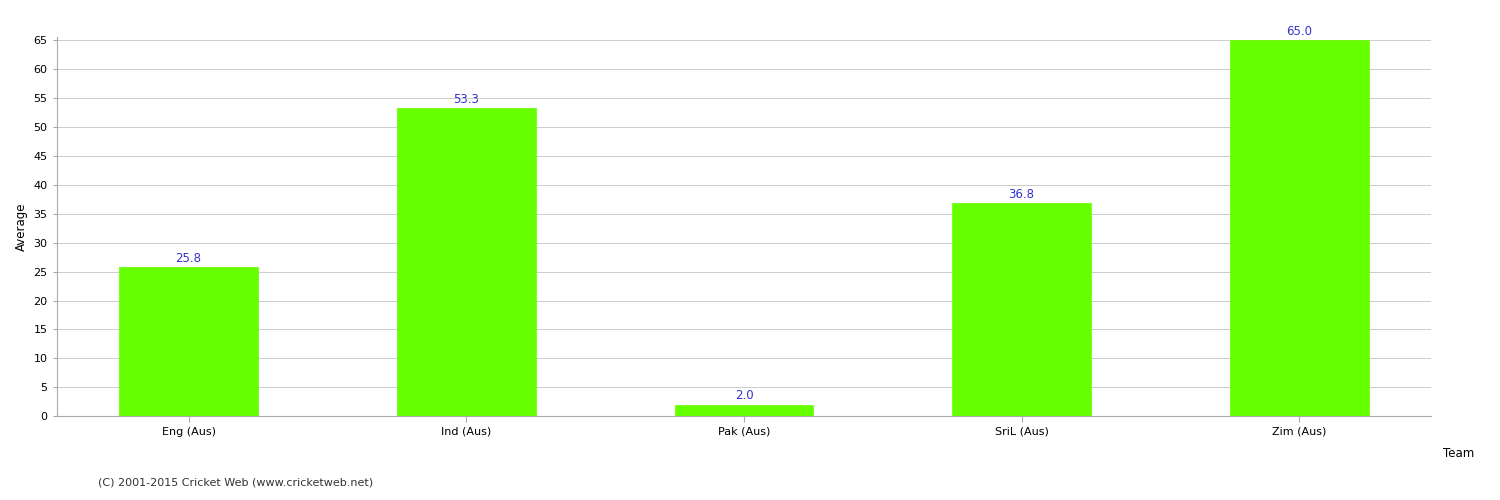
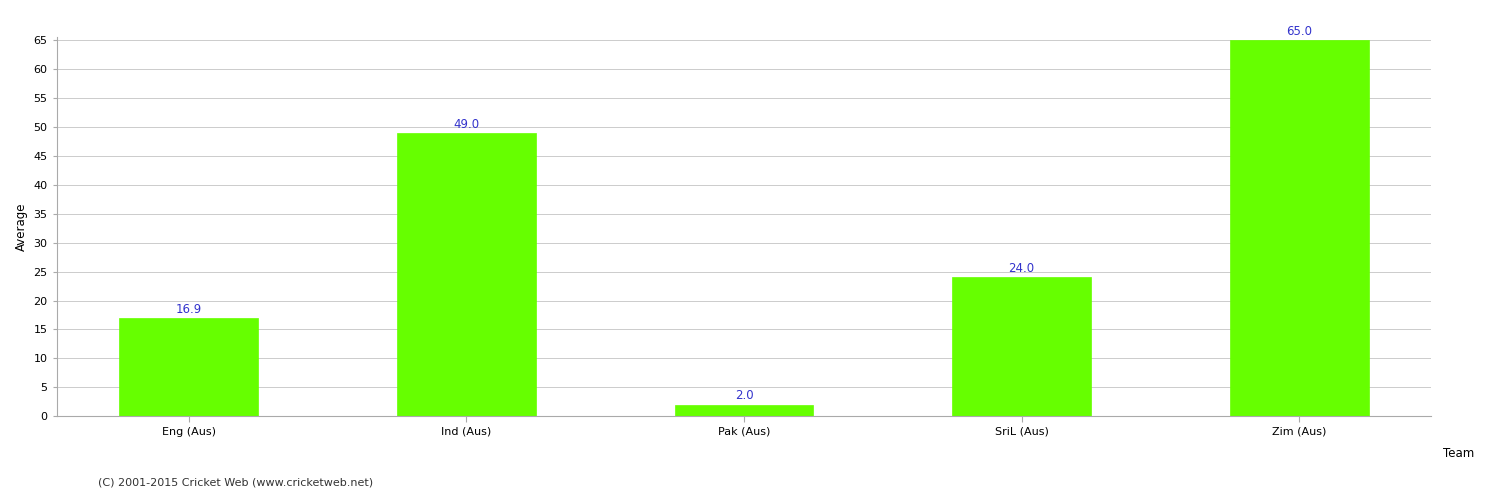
Eng (Aus): 25.8 -> 16.9
Ind (Aus): 53.3 -> 49.0
SriL (Aus): 36.8 -> 24.0
